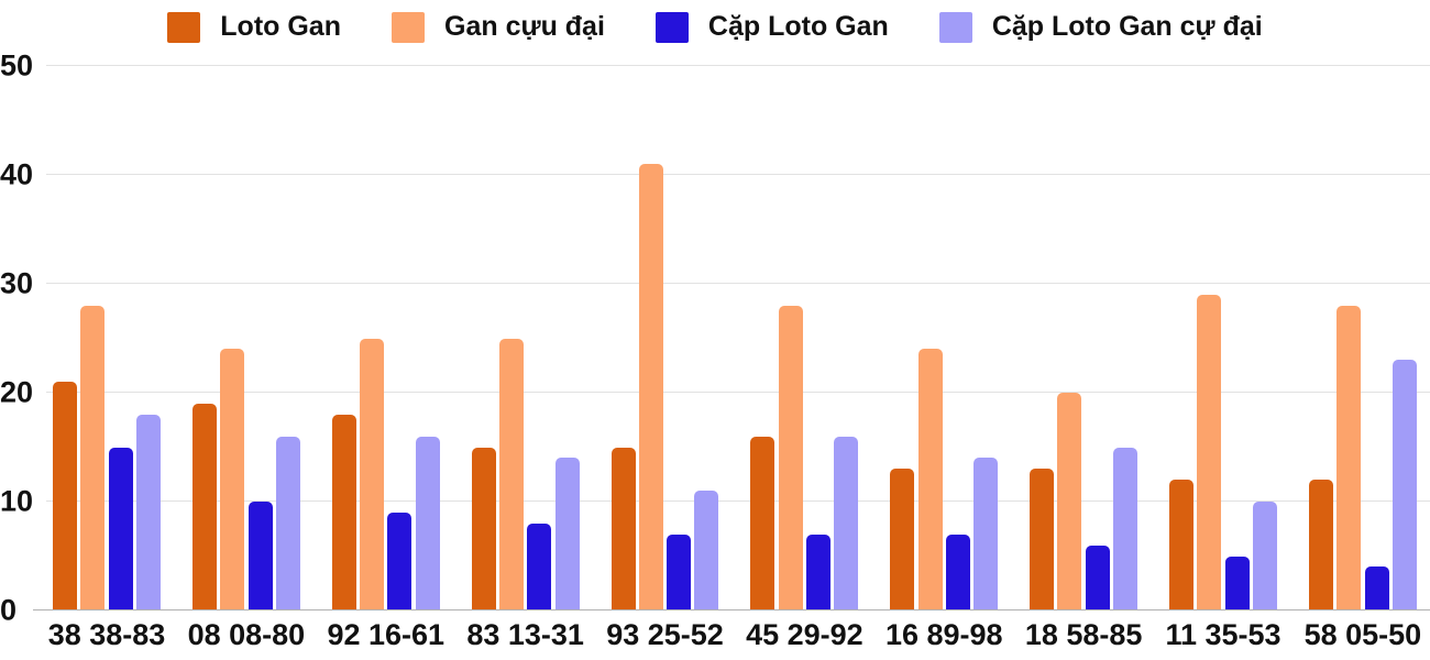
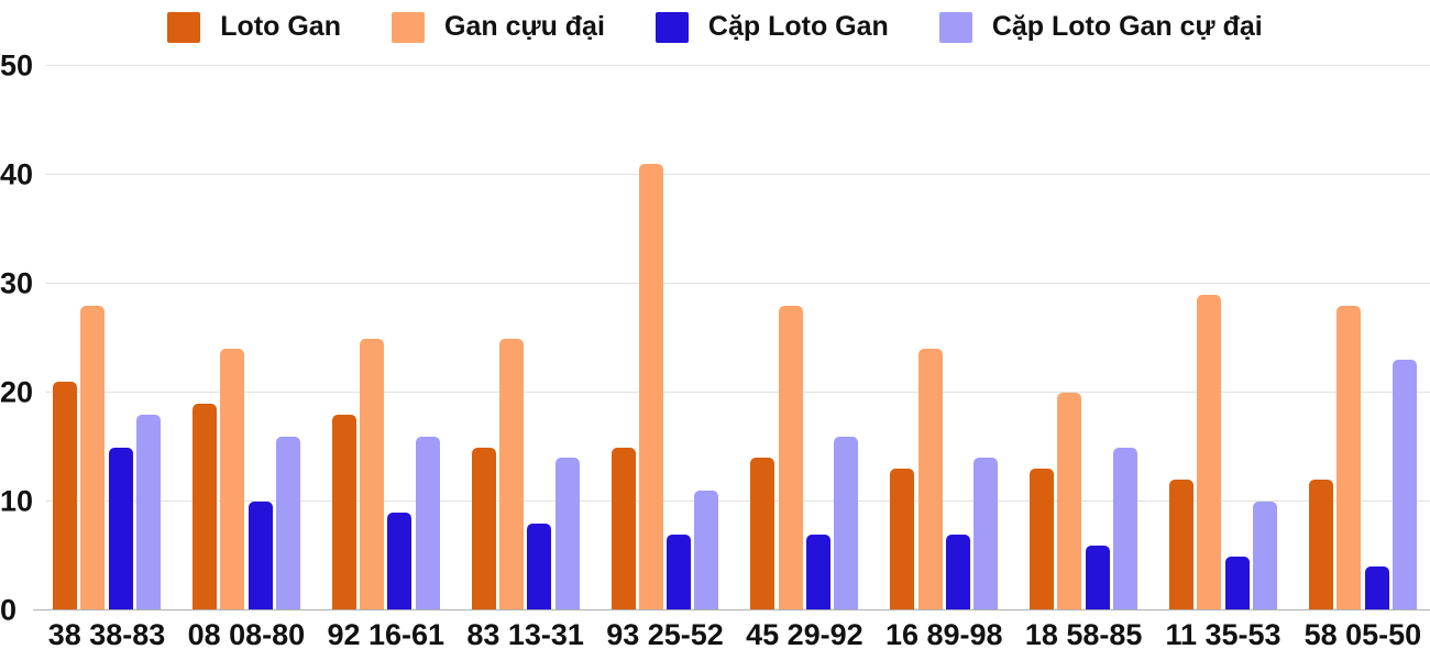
Loto Gan/45 29-92: 16 -> 14
